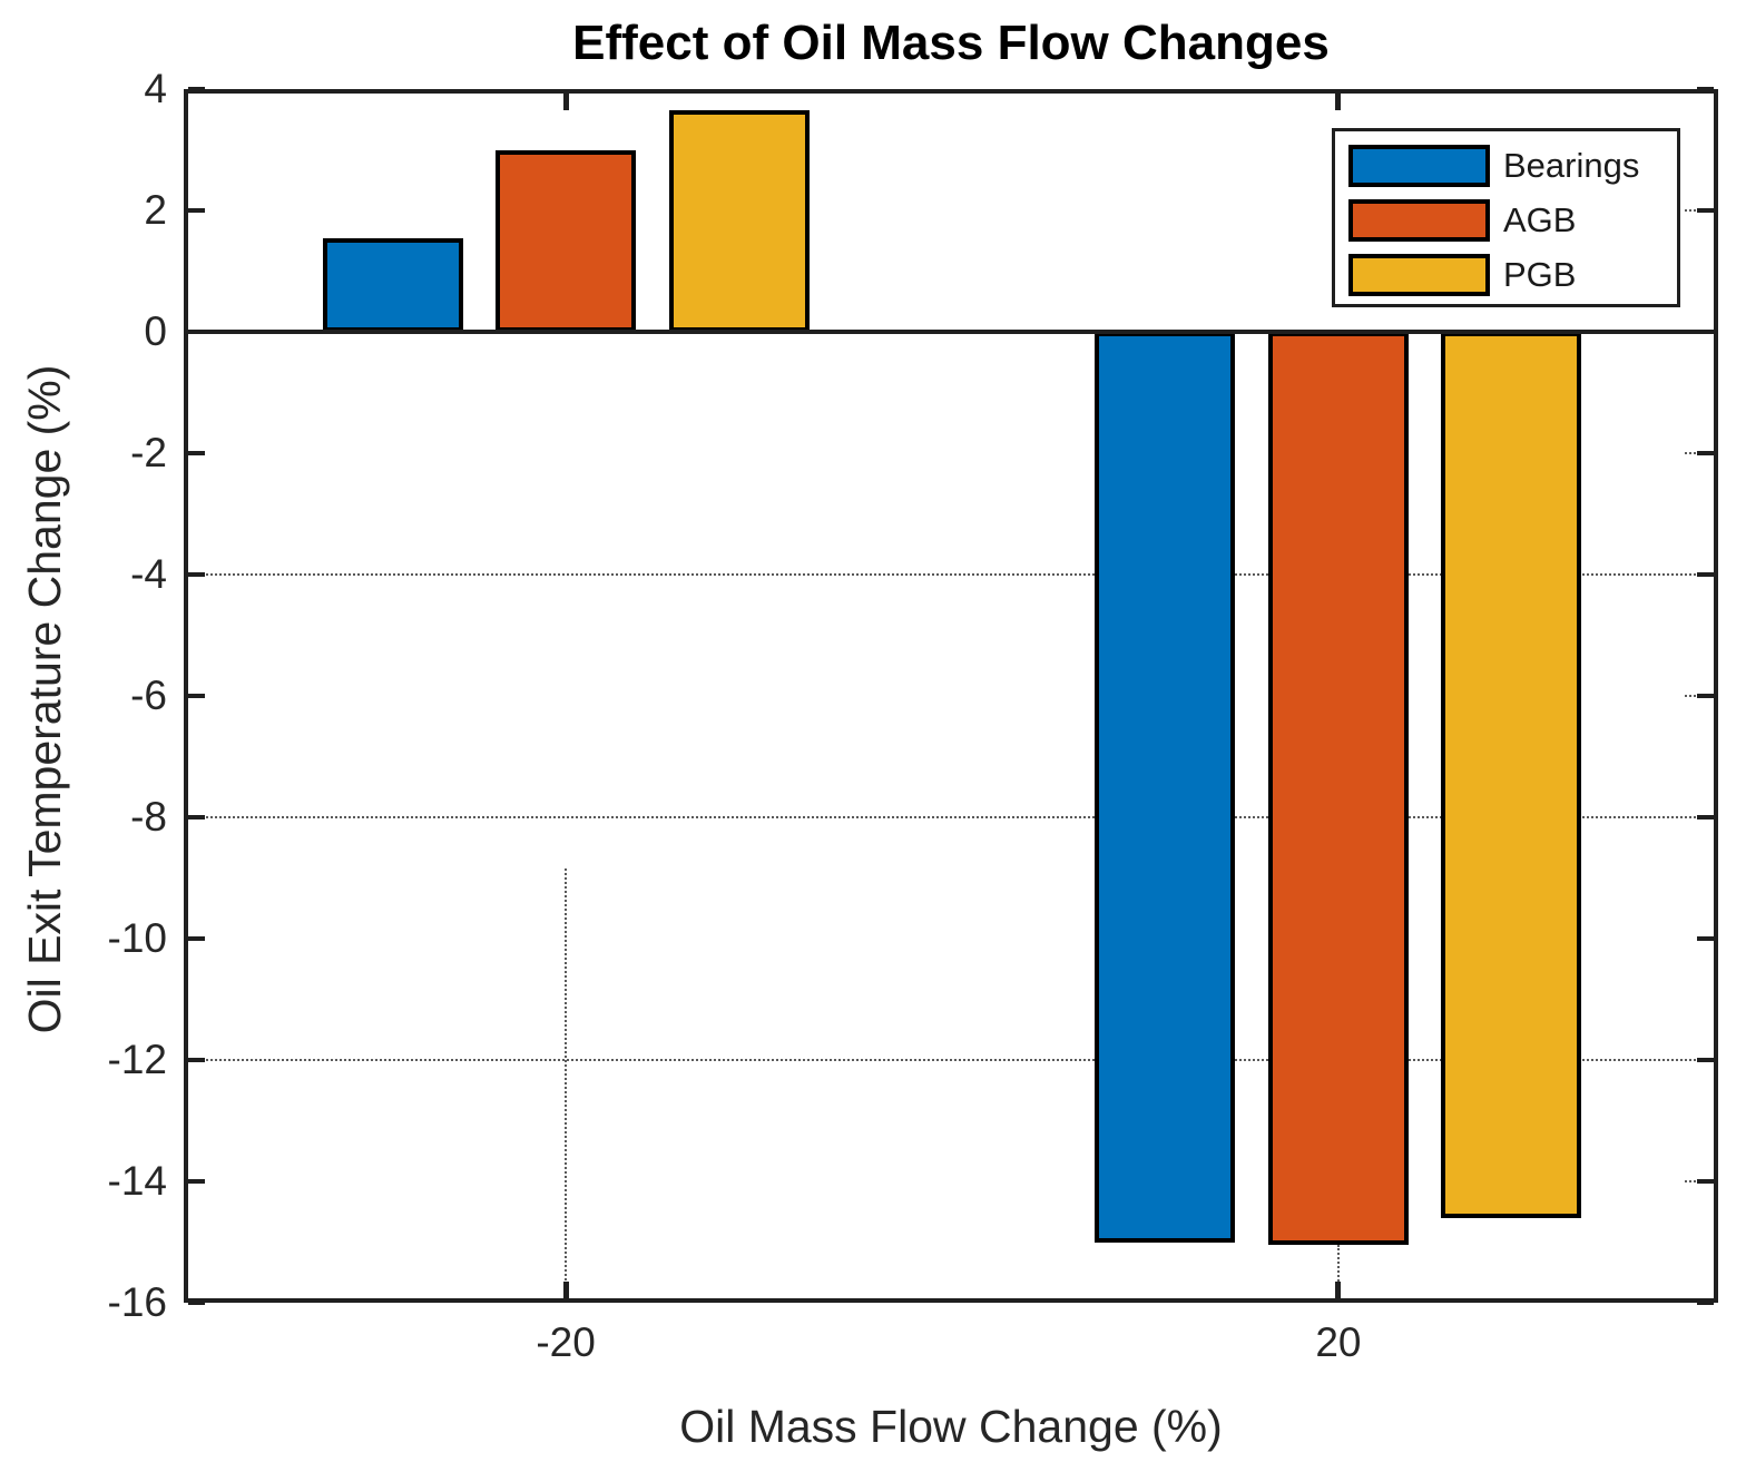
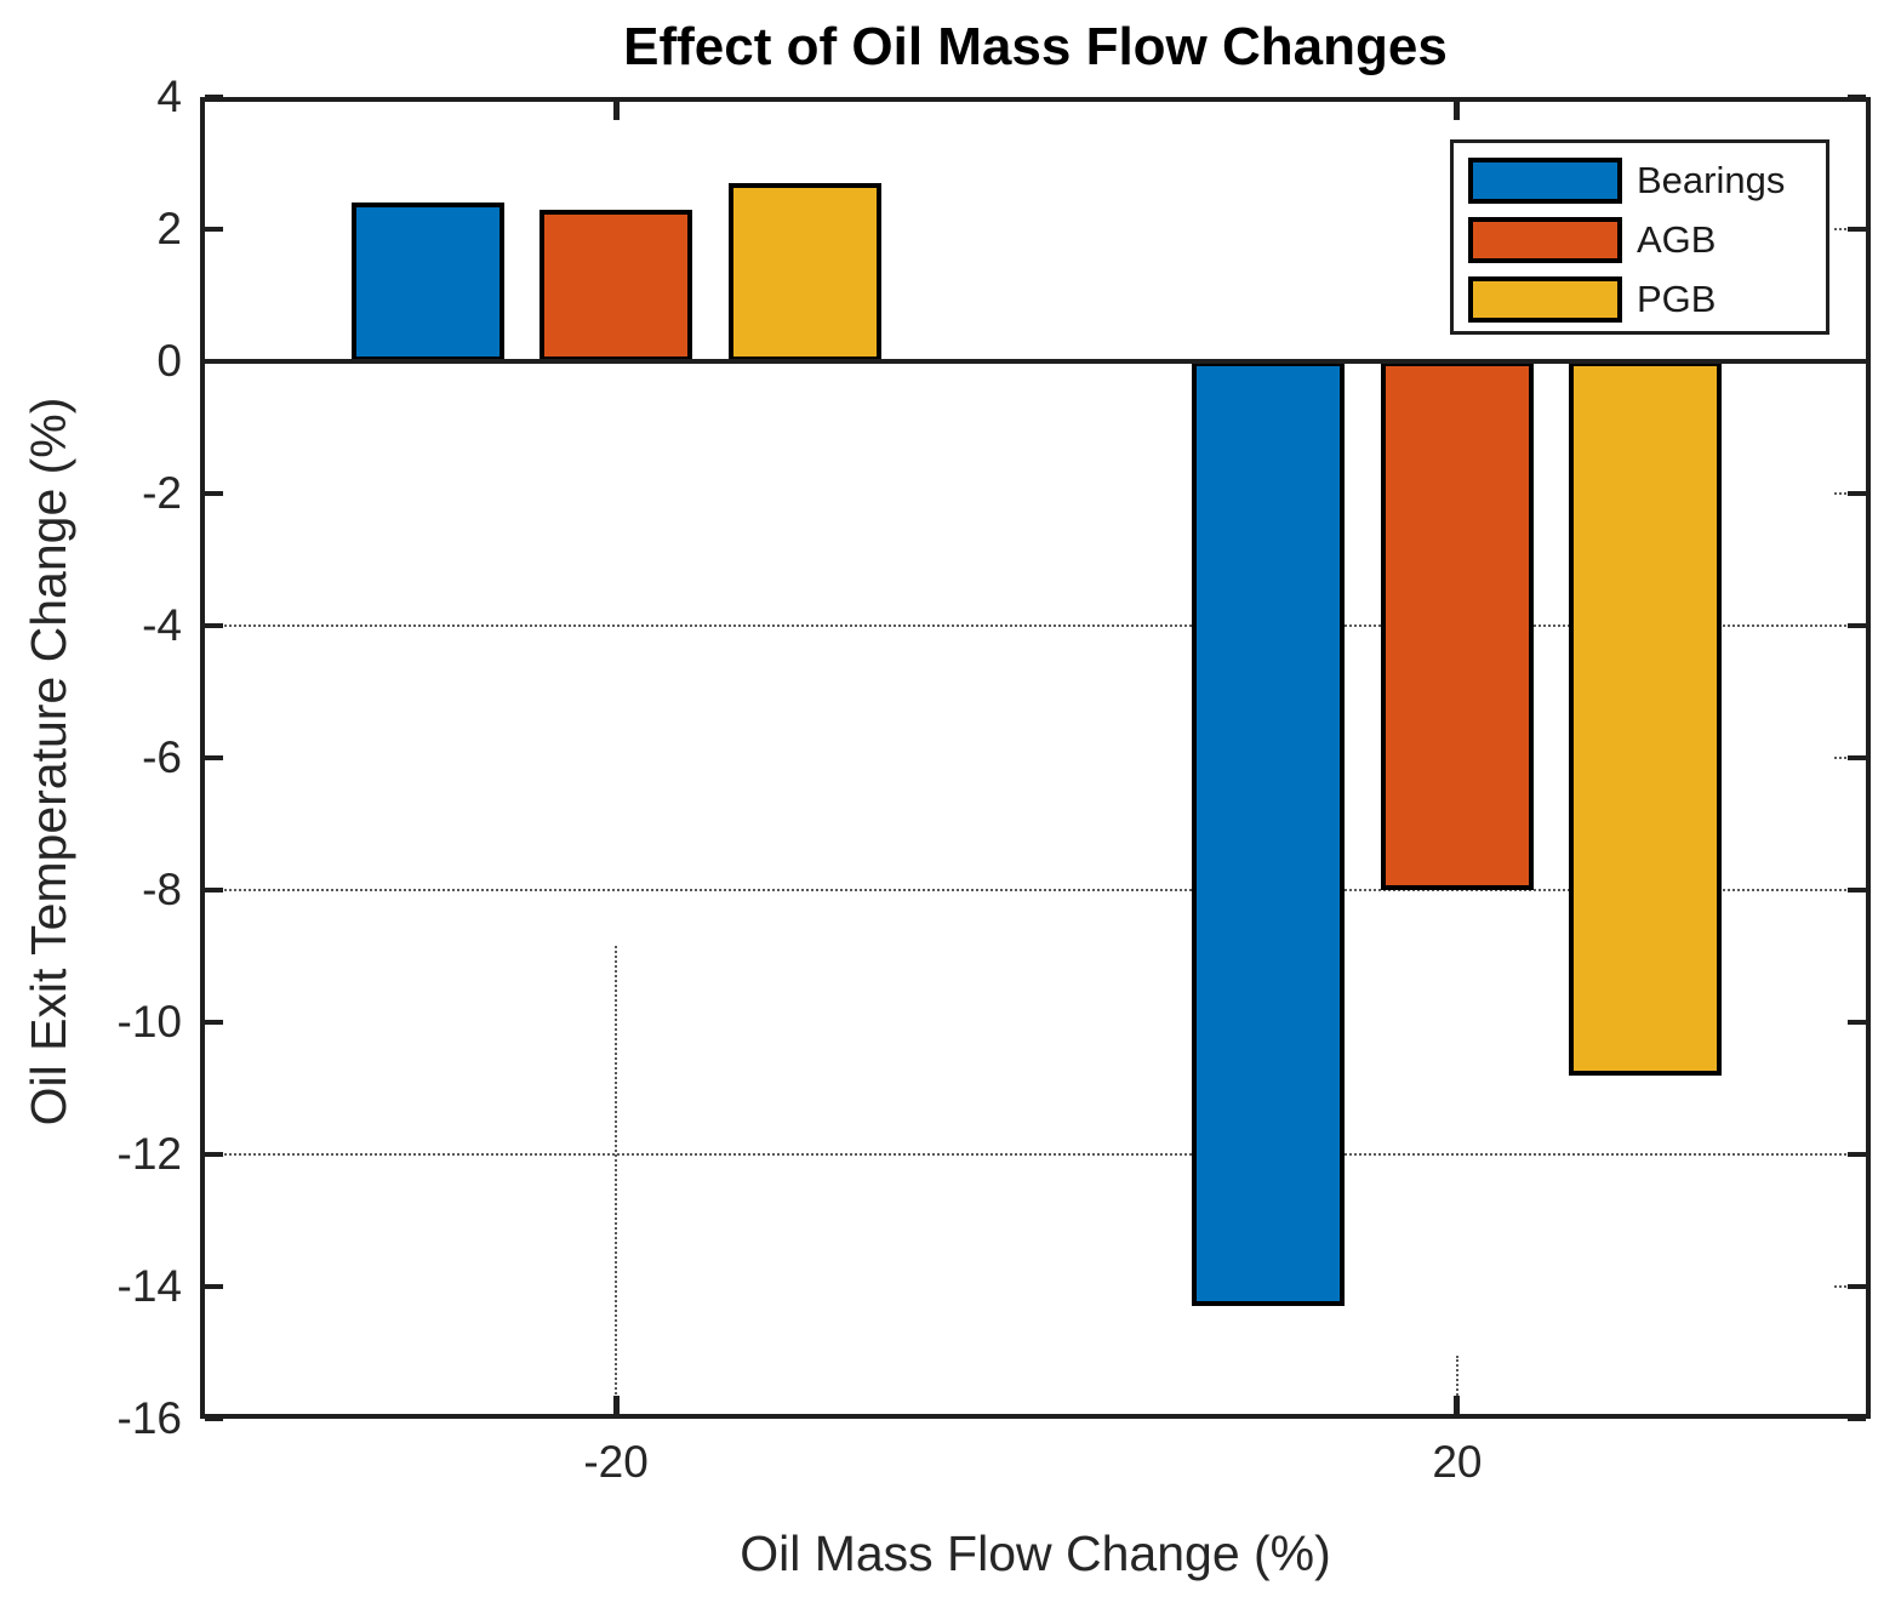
Bearings/-20: 1.6 -> 2.4
AGB/-20: 3.0 -> 2.3
PGB/-20: 3.6 -> 2.7
Bearings/20: -15.0 -> -14.3
AGB/20: -15.1 -> -8.0
PGB/20: -14.6 -> -10.8
